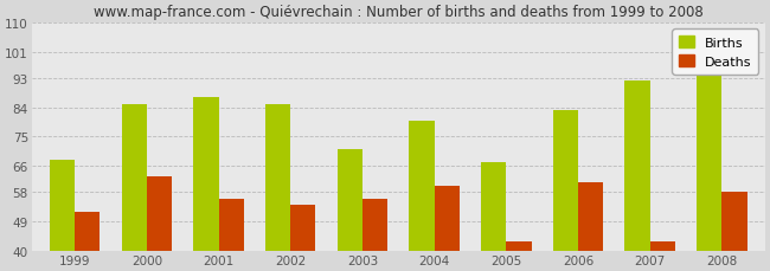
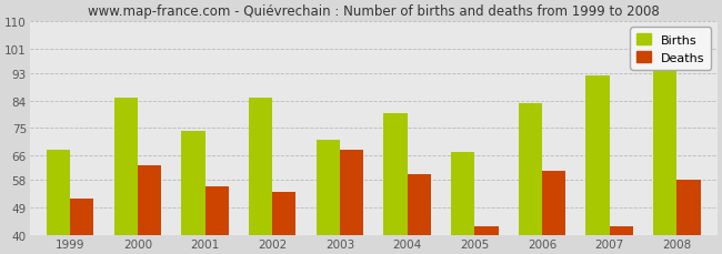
Births/2001: 87 -> 74
Deaths/2003: 56 -> 68
